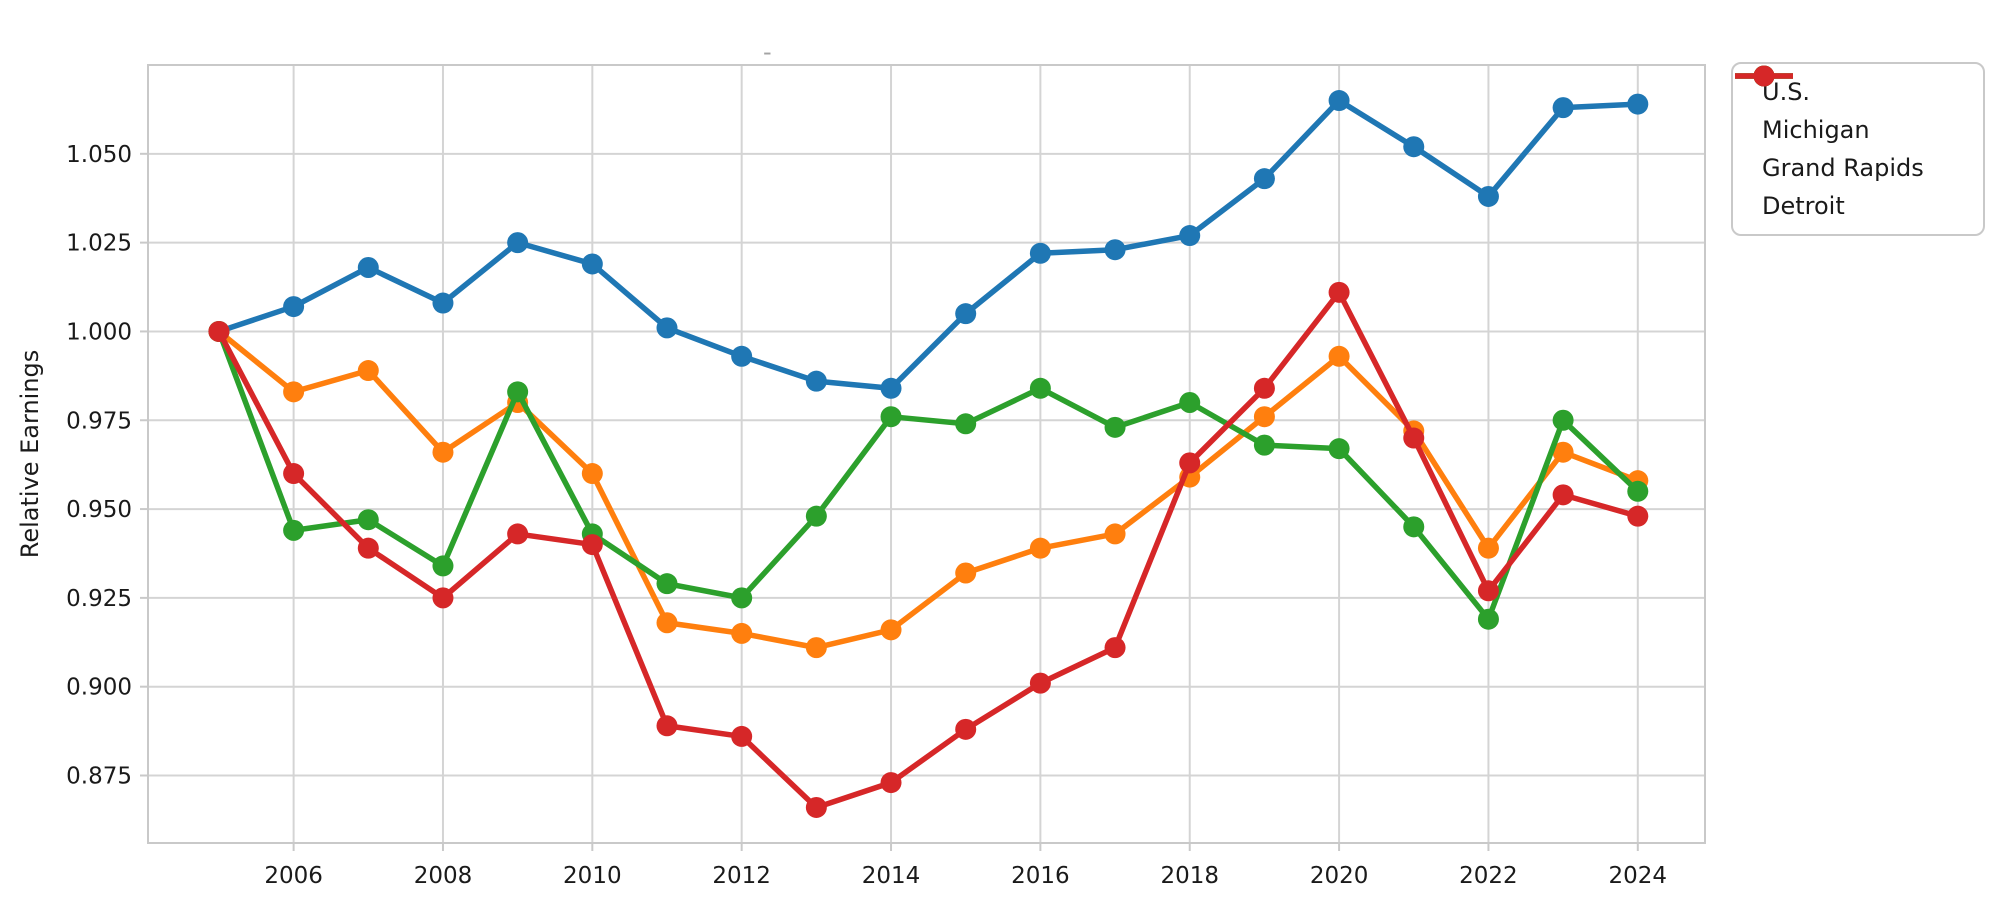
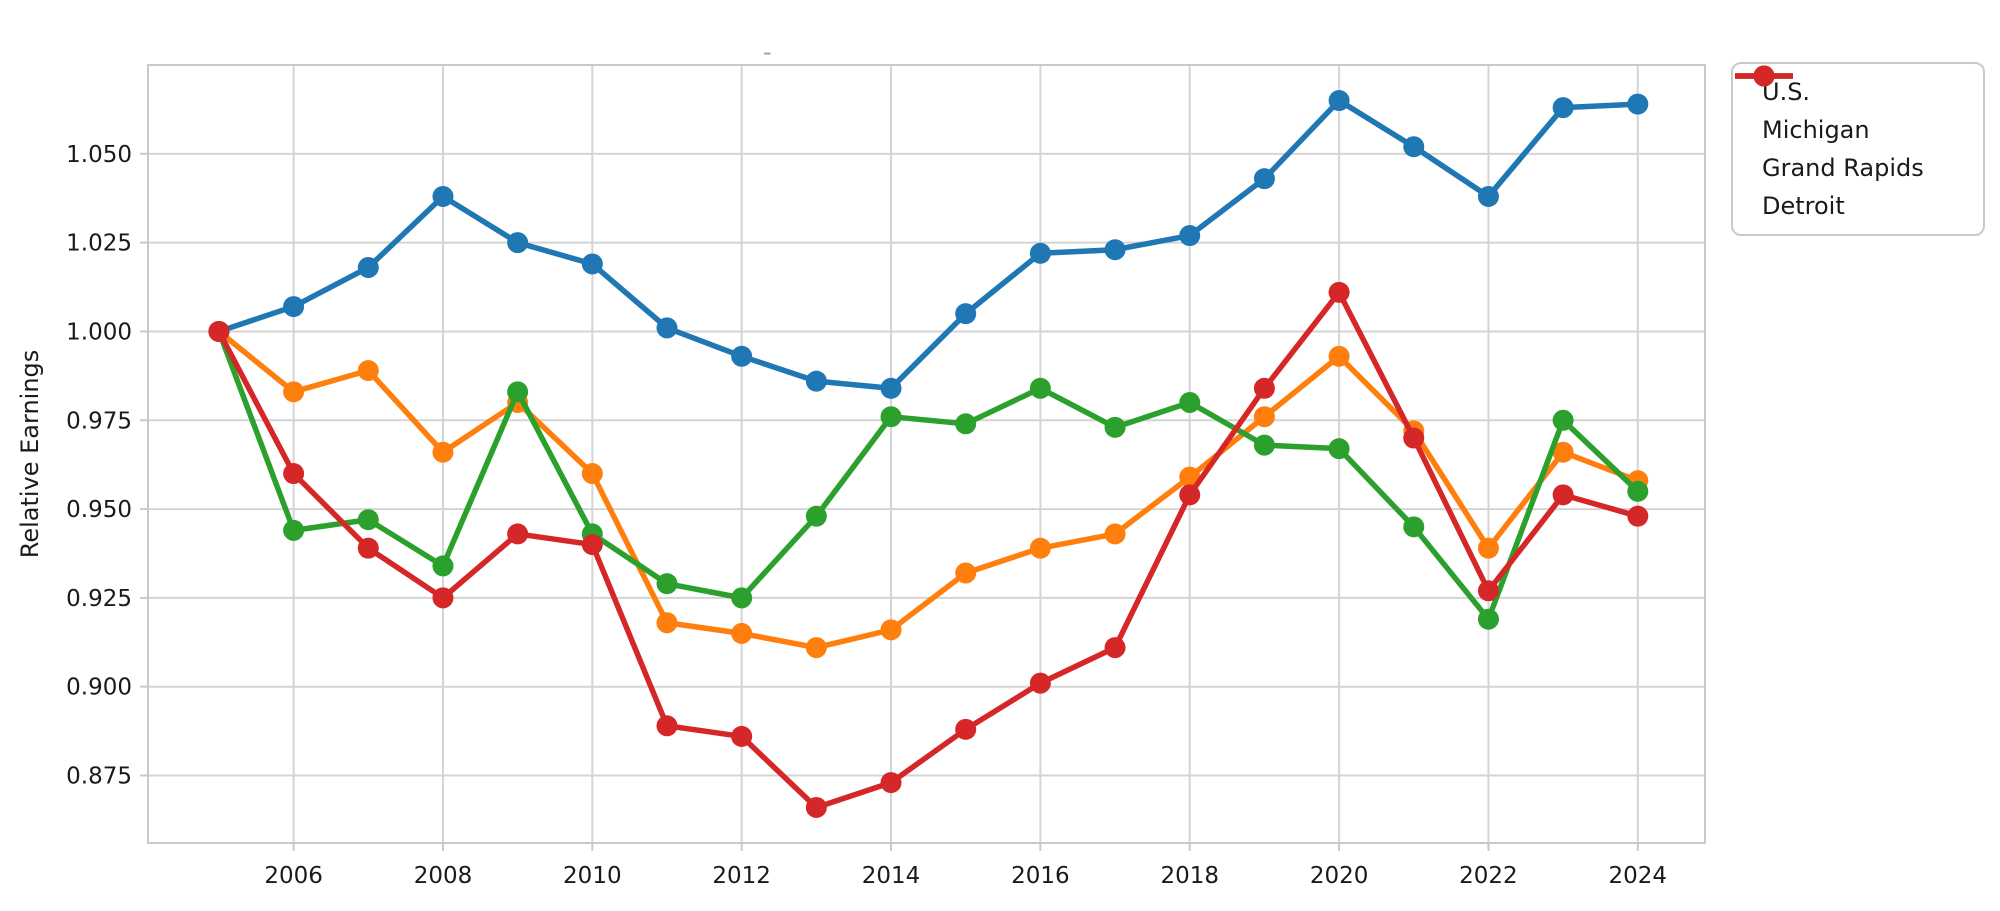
U.S./2008: 1.008 -> 1.038
Detroit/2018: 0.963 -> 0.954
